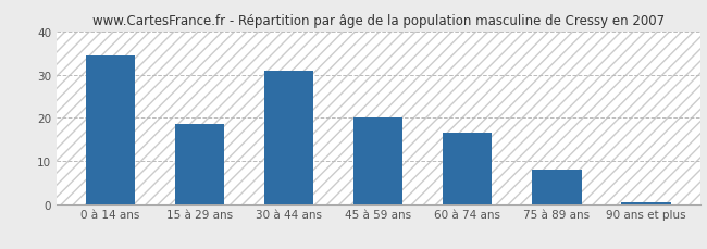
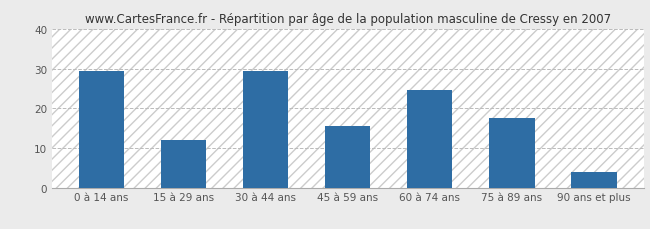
0 à 14 ans: 34.5 -> 29.5
15 à 29 ans: 18.5 -> 12.0
30 à 44 ans: 31.0 -> 29.5
45 à 59 ans: 20.0 -> 15.5
60 à 74 ans: 16.5 -> 24.5
75 à 89 ans: 8.0 -> 17.5
90 ans et plus: 0.5 -> 4.0
